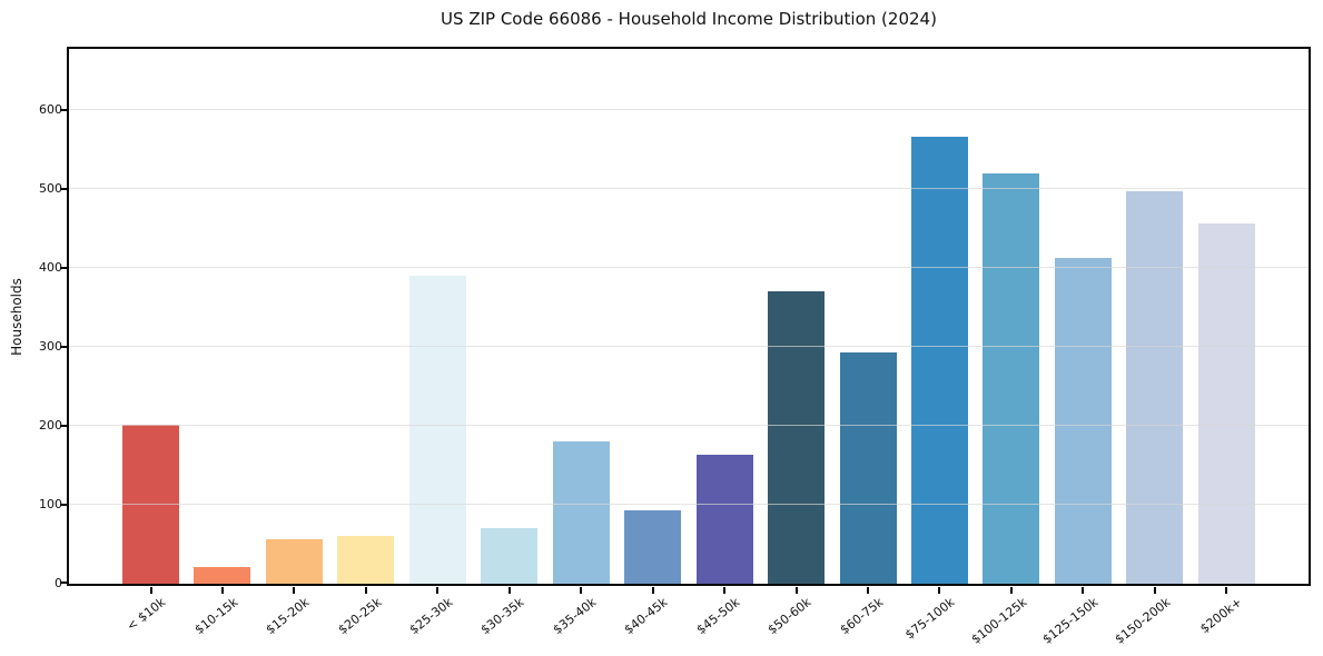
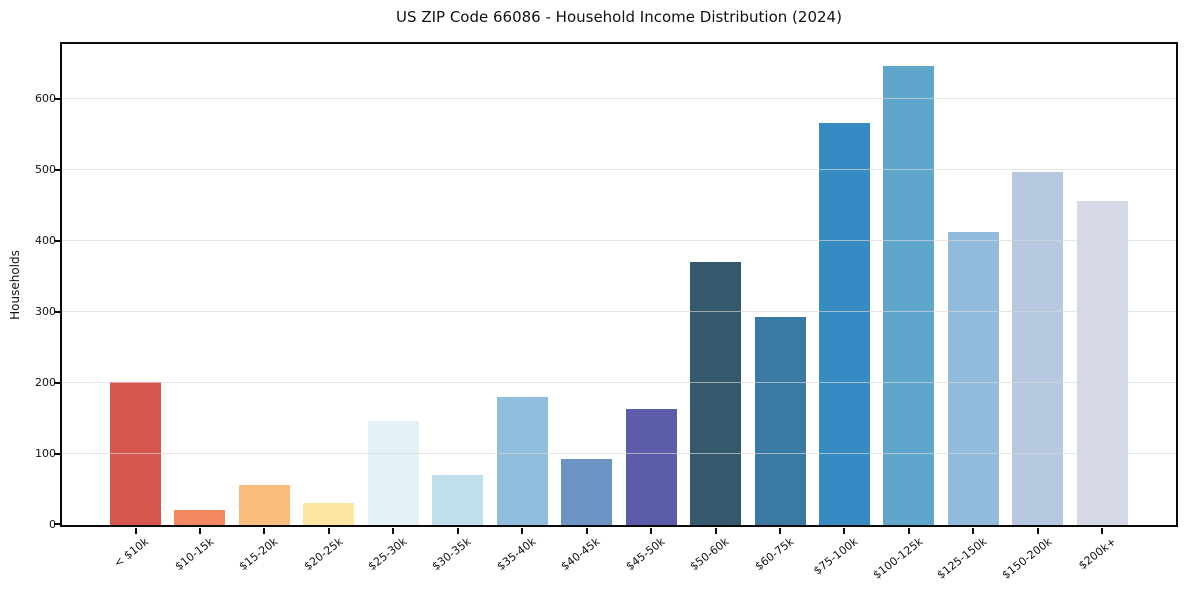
$20-25k: 60 -> 30
$25-30k: 390 -> 150
$100-125k: 520 -> 650
